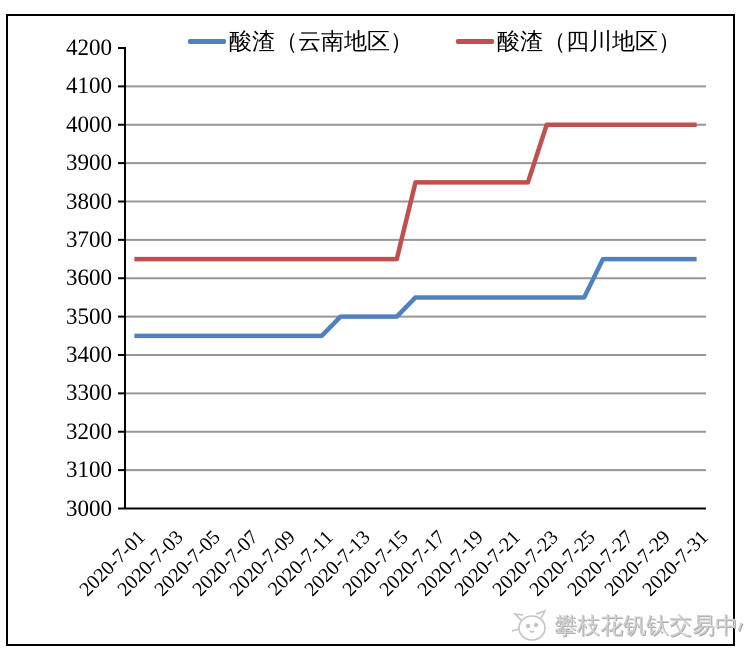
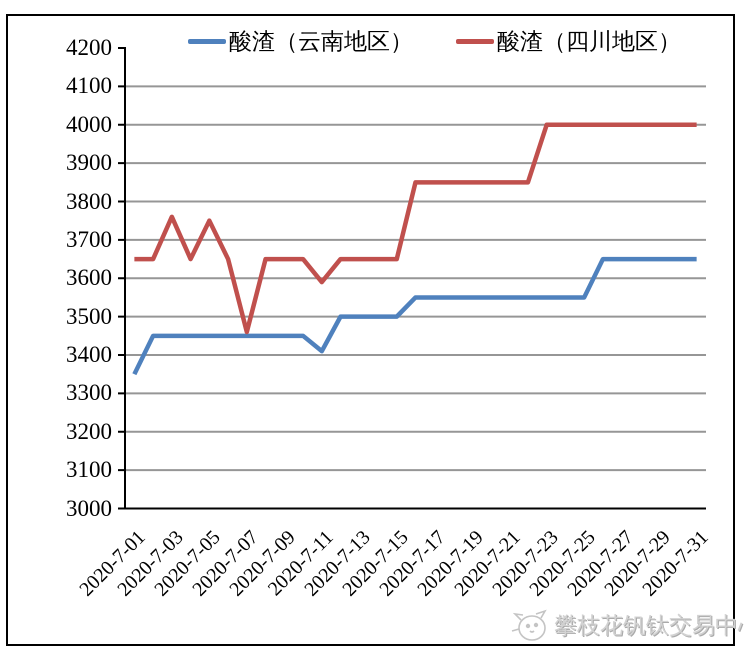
酸渣（云南地区）/2020-7-01: 3450 -> 3350
酸渣（四川地区）/2020-7-03: 3650 -> 3760
酸渣（四川地区）/2020-7-05: 3650 -> 3750
酸渣（四川地区）/2020-7-07: 3650 -> 3460
酸渣（云南地区）/2020-7-11: 3450 -> 3410
酸渣（四川地区）/2020-7-11: 3650 -> 3590
